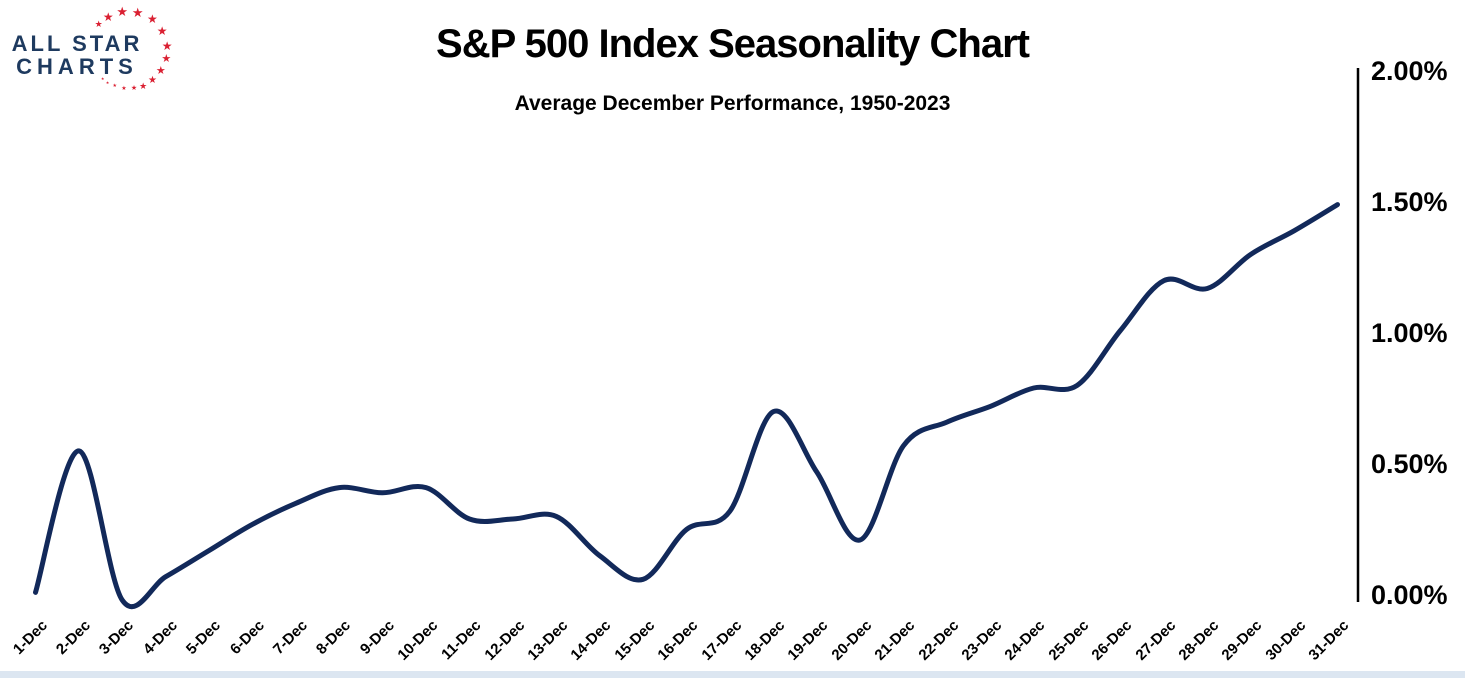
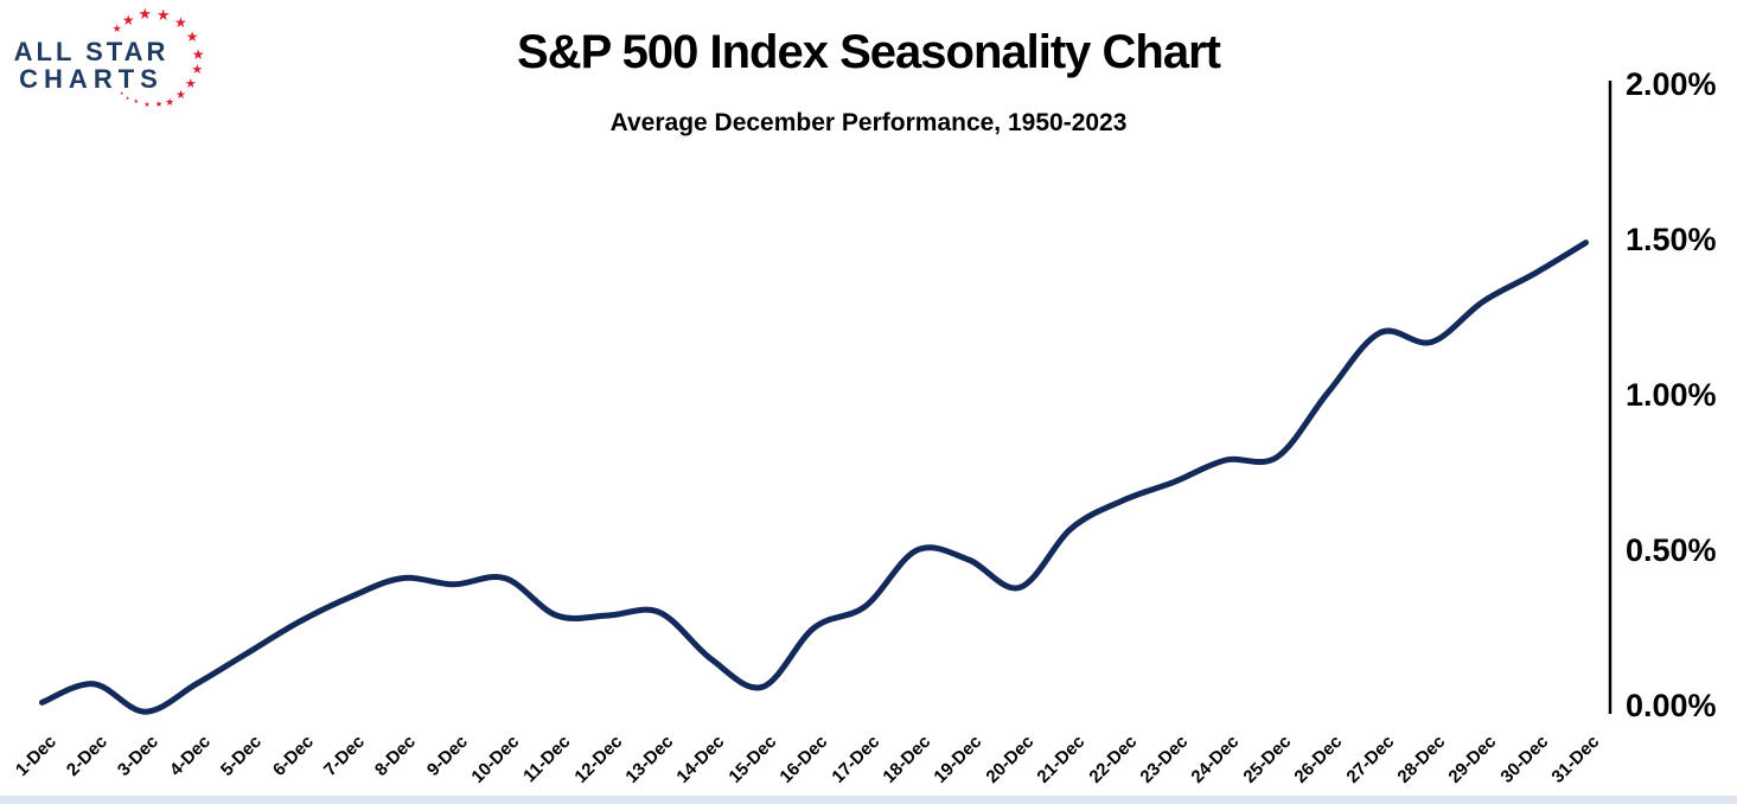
2-Dec: 0.55% -> 0.07%
18-Dec: 0.70% -> 0.50%
20-Dec: 0.21% -> 0.38%
